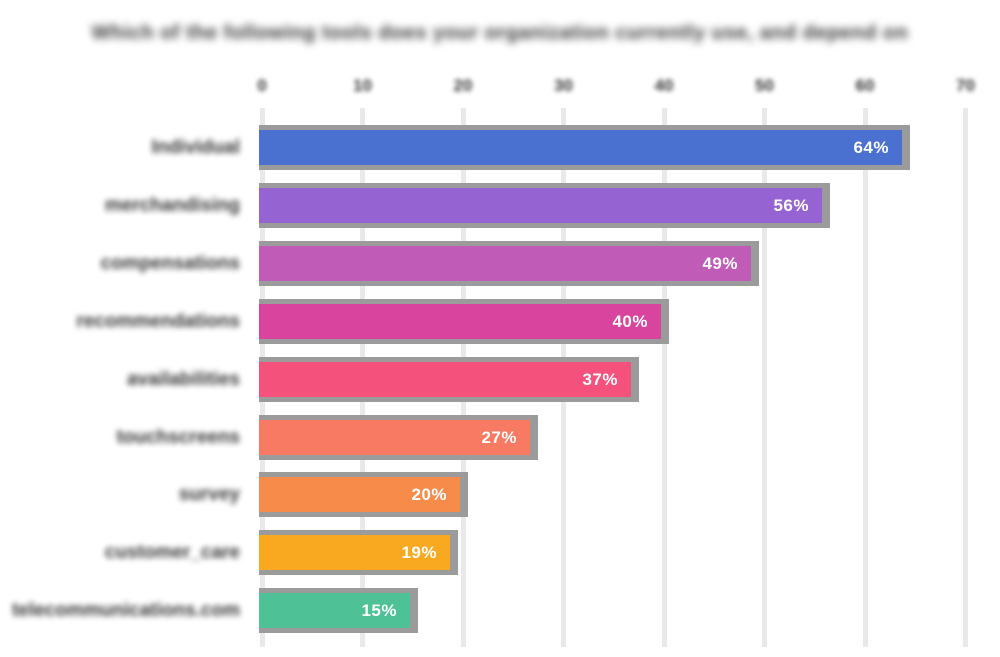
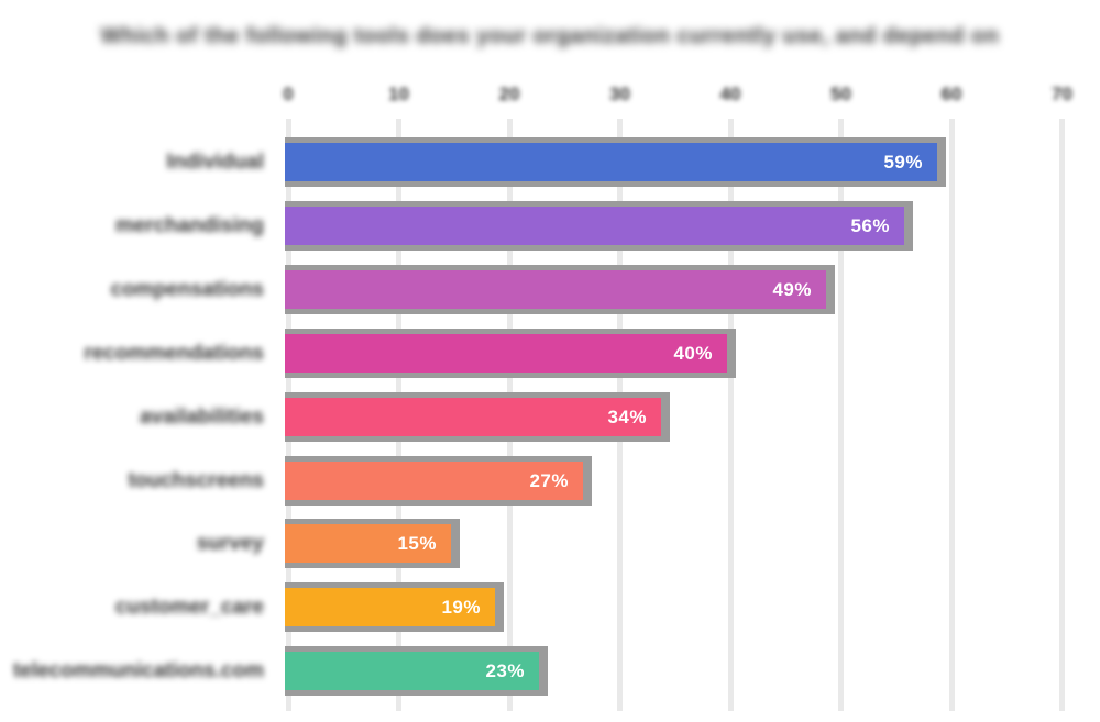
Individual: 64% -> 59%
availabilities: 37% -> 34%
survey: 20% -> 15%
telecommunications.com: 15% -> 23%
